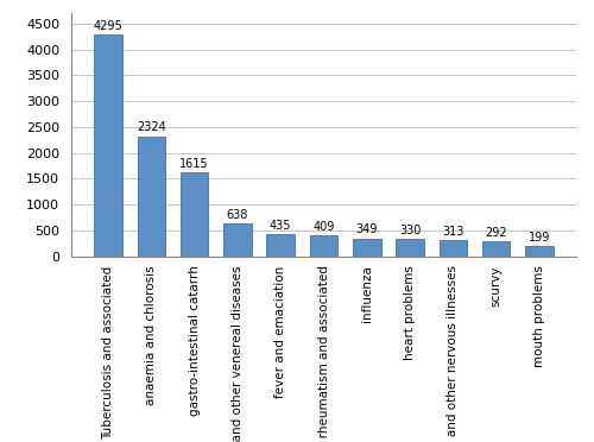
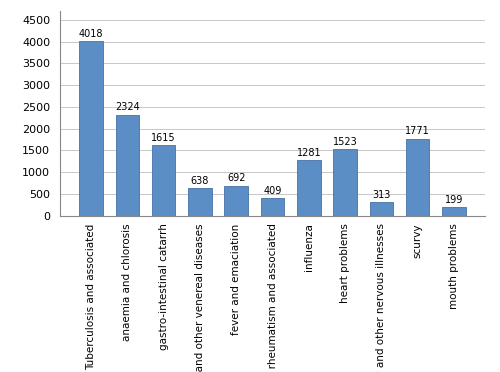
Tuberculosis and associated: 4295 -> 4018
fever and emaciation: 435 -> 692
influenza: 349 -> 1281
heart problems: 330 -> 1523
scurvy: 292 -> 1771
